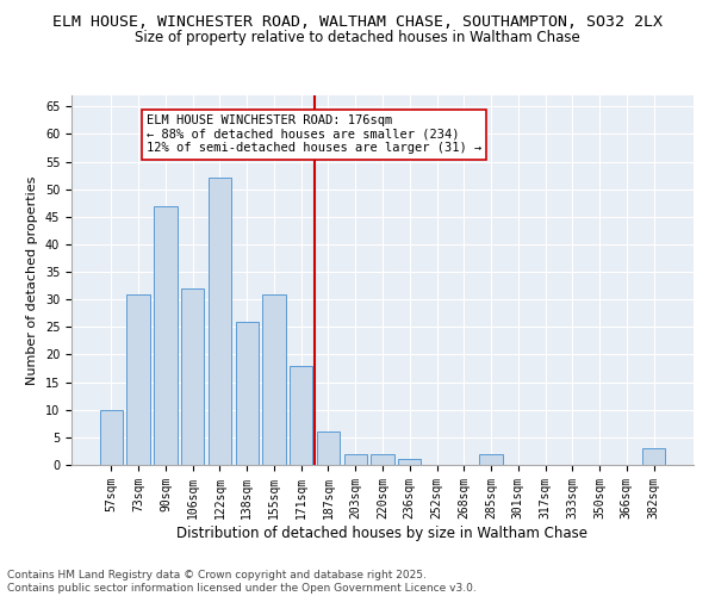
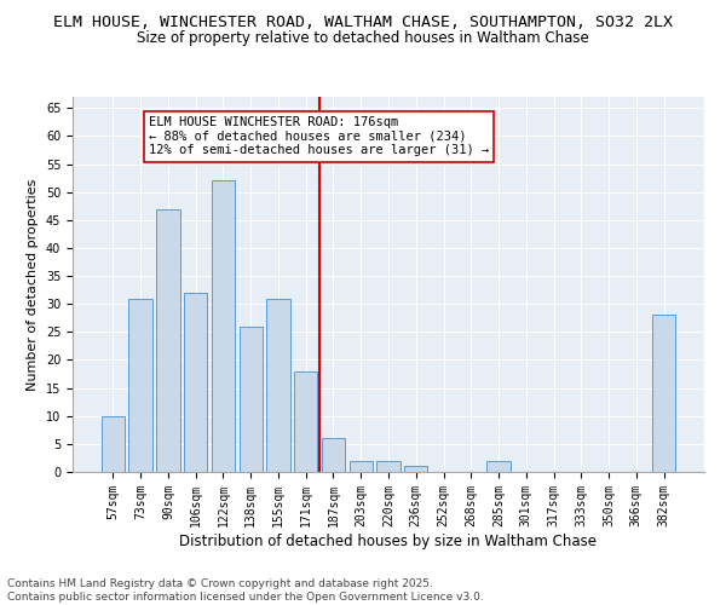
382sqm: 3 -> 28
